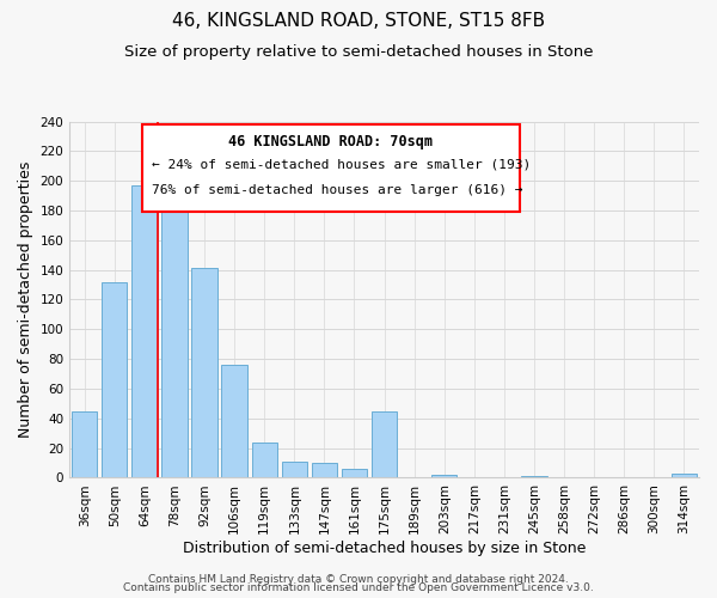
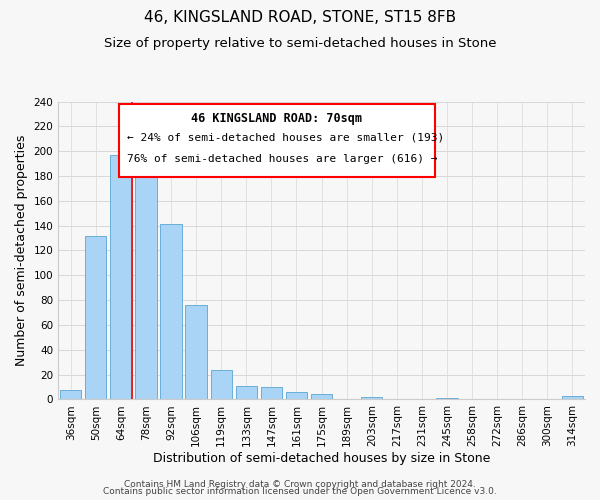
36sqm: 45 -> 8
175sqm: 45 -> 4
